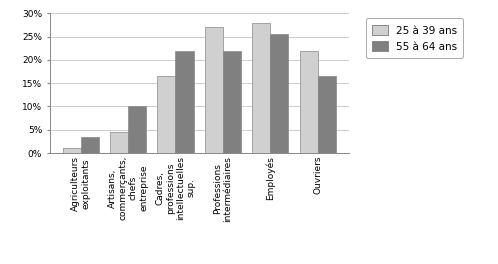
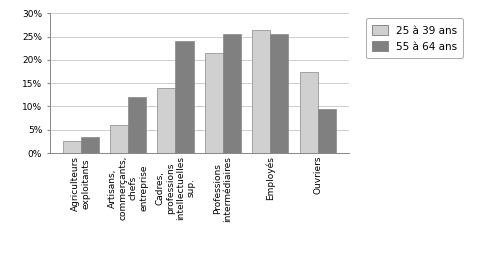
25 à 39 ans/Agriculteurs exploitants: 1.0% -> 2.5%
25 à 39 ans/Artisans, commerçants, chefs entreprise: 4.5% -> 6.0%
55 à 64 ans/Artisans, commerçants, chefs entreprise: 10.0% -> 12.0%
25 à 39 ans/Cadres, professions intellectuelles sup.: 16.5% -> 14.0%
55 à 64 ans/Cadres, professions intellectuelles sup.: 22.0% -> 24.0%
25 à 39 ans/Professions intermédiaires: 27.0% -> 21.5%
55 à 64 ans/Professions intermédiaires: 22.0% -> 25.5%
25 à 39 ans/Employés: 28.0% -> 26.5%
25 à 39 ans/Ouvriers: 22.0% -> 17.5%
55 à 64 ans/Ouvriers: 16.5% -> 9.5%
